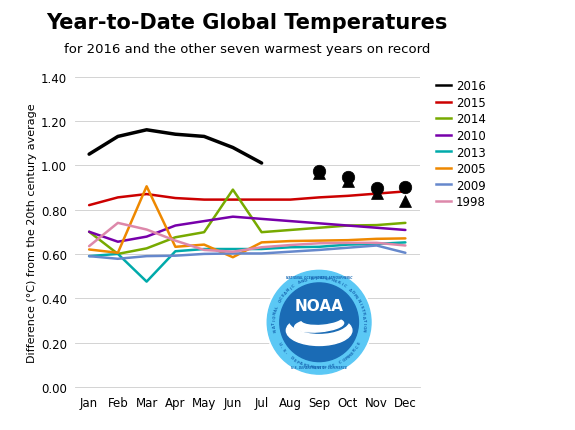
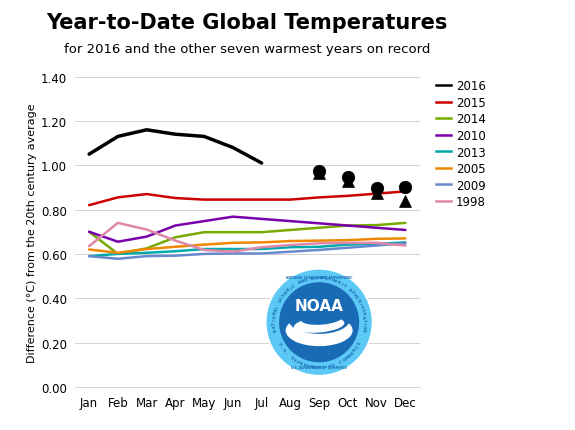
2013/Mar: 0.475 -> 0.605
2005/Mar: 0.905 -> 0.622
2014/Jun: 0.890 -> 0.698
2005/Jun: 0.585 -> 0.650
2009/Dec: 0.605 -> 0.648
